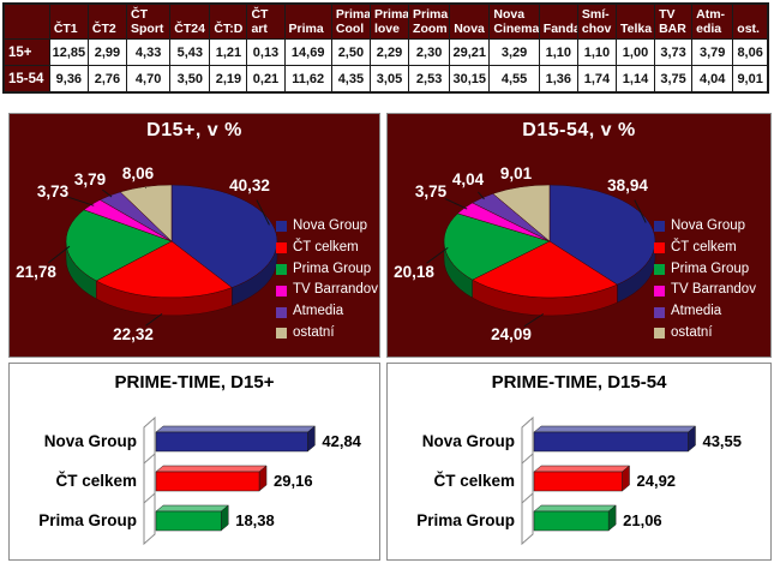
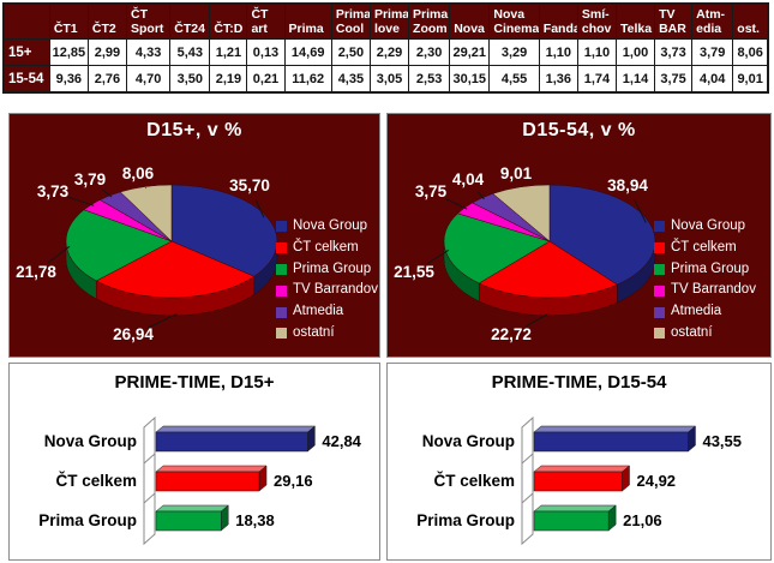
D15+, v %/Nova Group: 40,32 -> 35,70
D15+, v %/ČT celkem: 22,32 -> 26,94
D15-54, v %/ČT celkem: 24,09 -> 22,72
D15-54, v %/Prima Group: 20,18 -> 21,55
